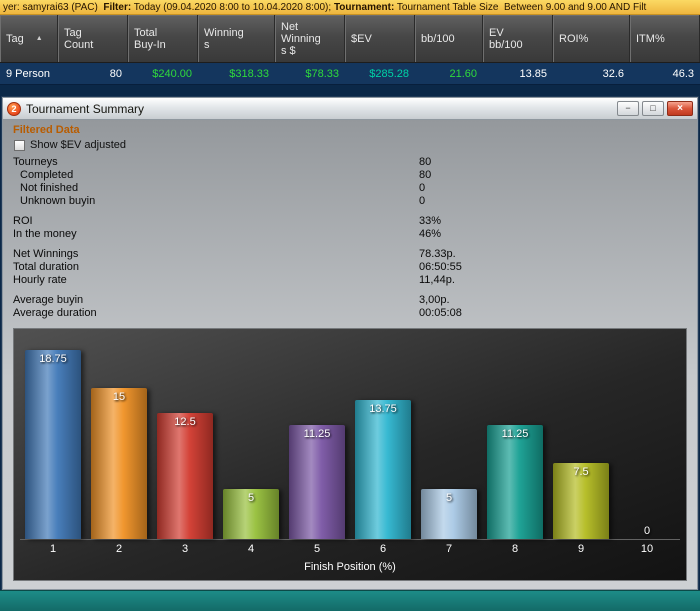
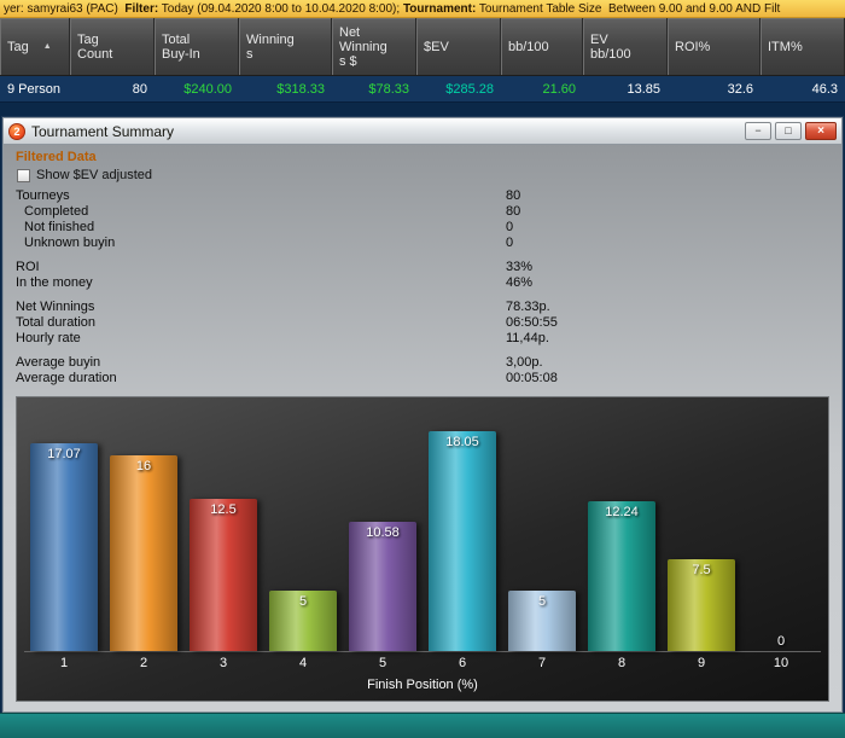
1: 18.75 -> 17.07
2: 15 -> 16
5: 11.25 -> 10.58
6: 13.75 -> 18.05
8: 11.25 -> 12.24
